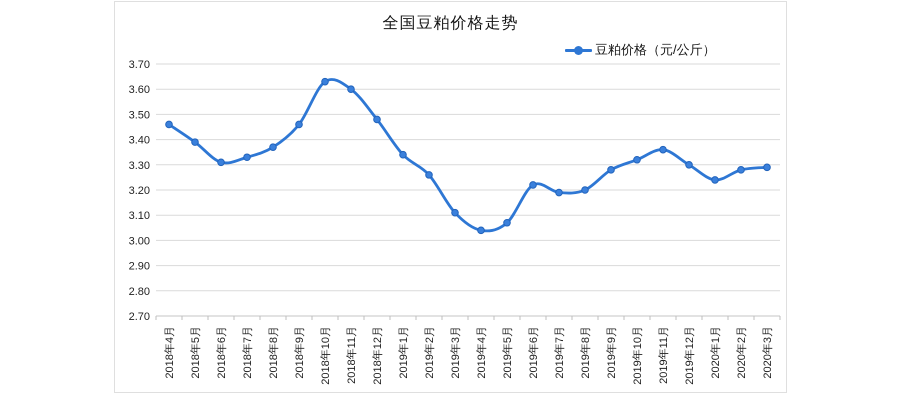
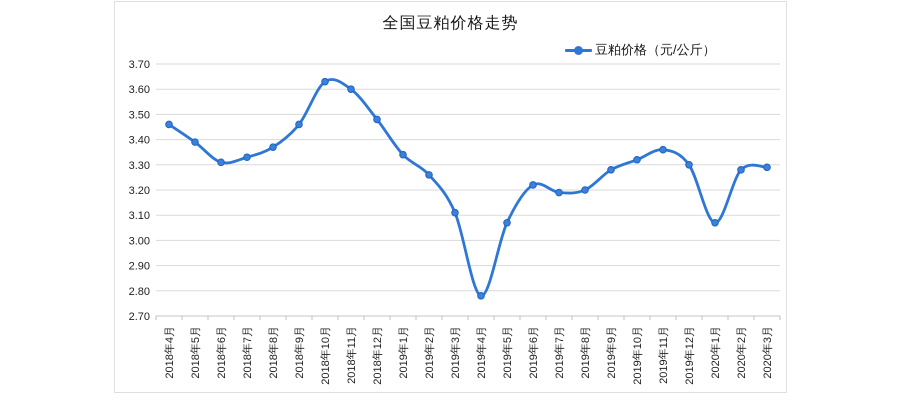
2019年4月: 3.04 -> 2.78
2020年1月: 3.24 -> 3.07
